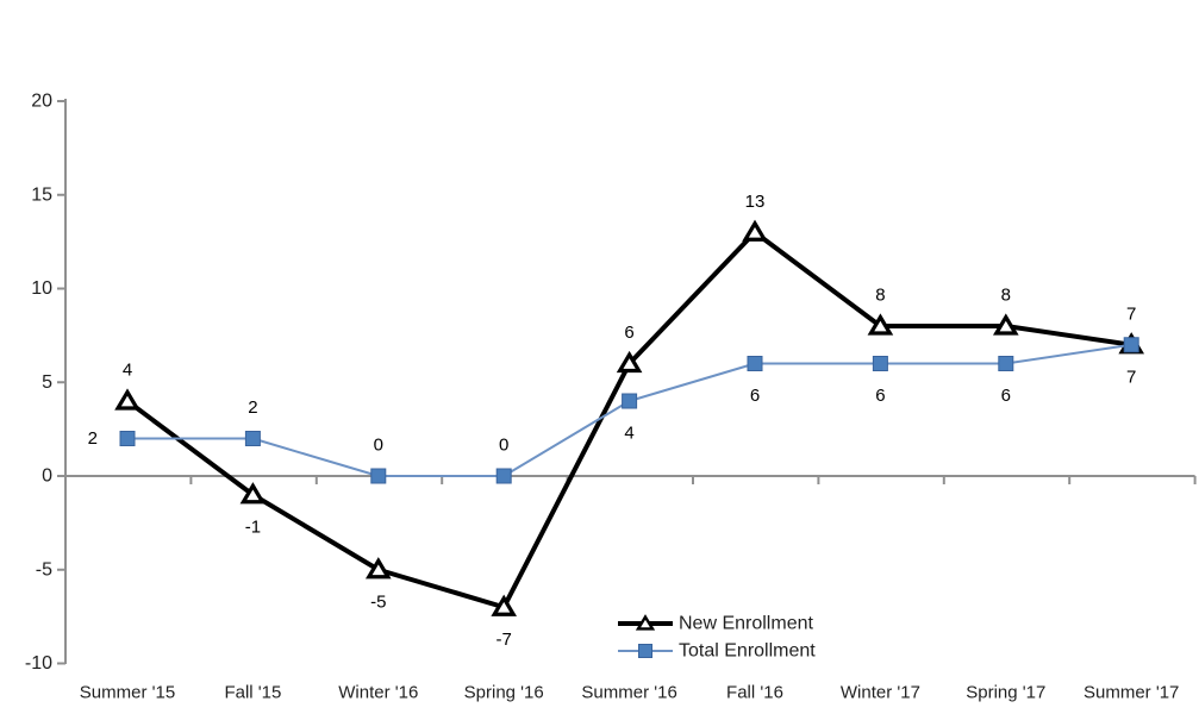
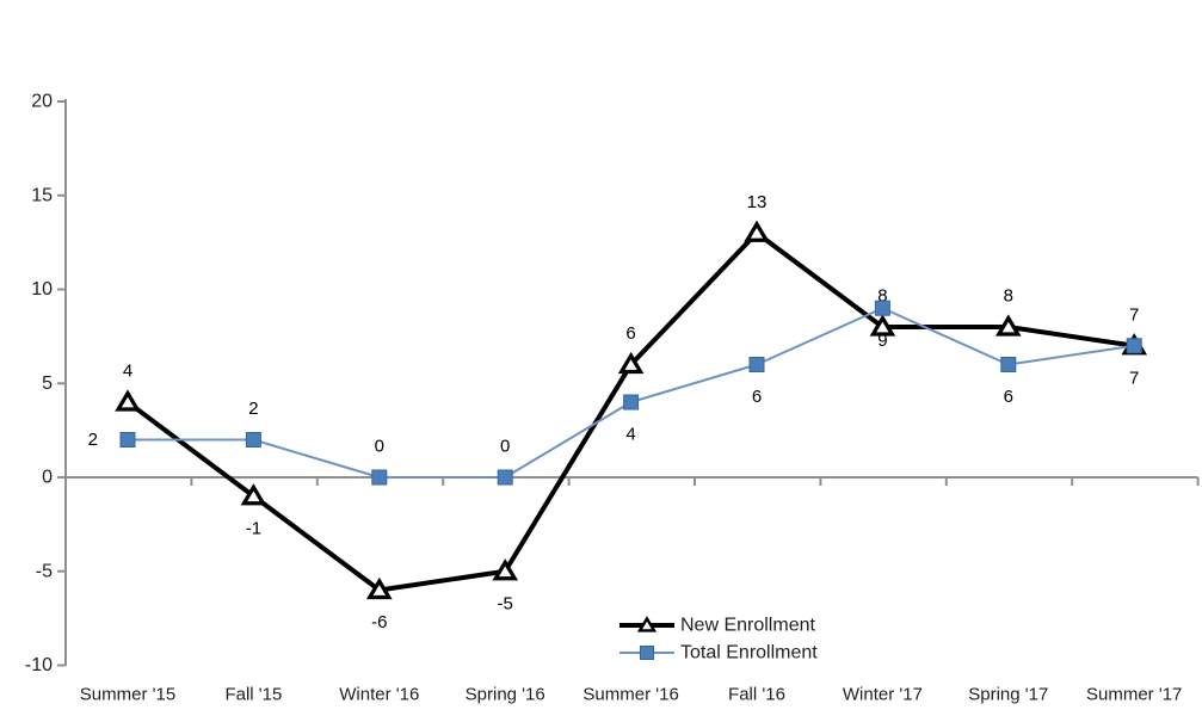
New Enrollment/Winter '16: -5 -> -6
New Enrollment/Spring '16: -7 -> -5
Total Enrollment/Winter '17: 6 -> 9
